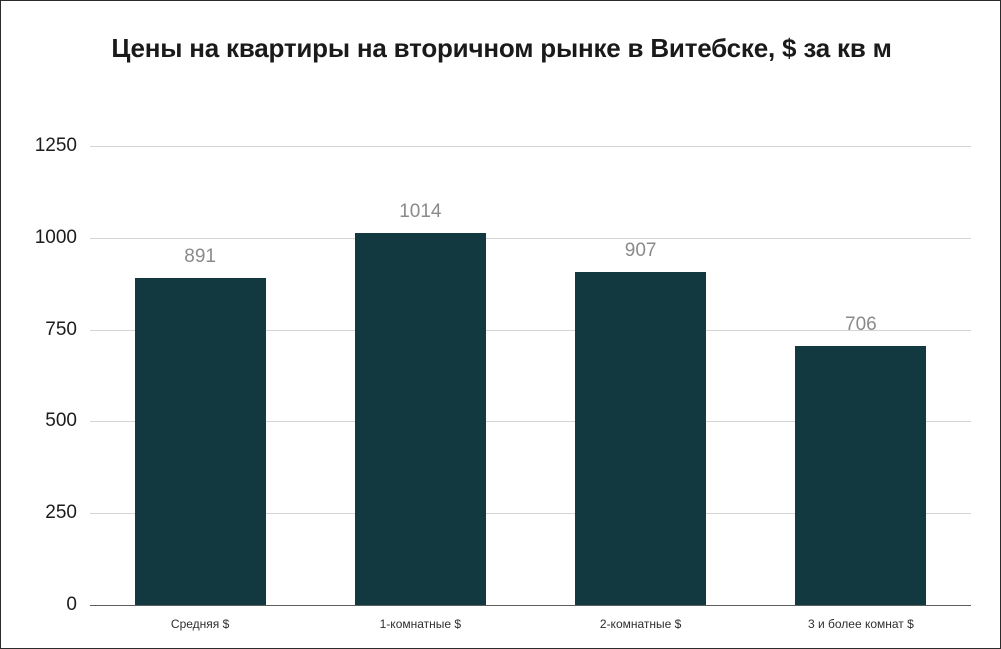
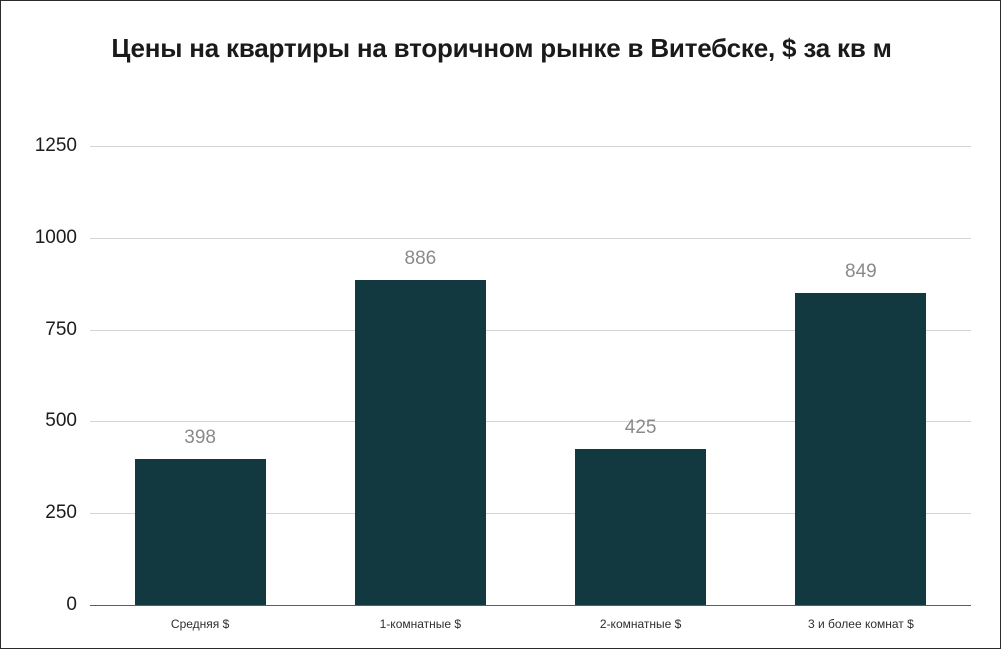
Средняя $: 891 -> 398
1-комнатные $: 1014 -> 886
2-комнатные $: 907 -> 425
3 и более комнат $: 706 -> 849
